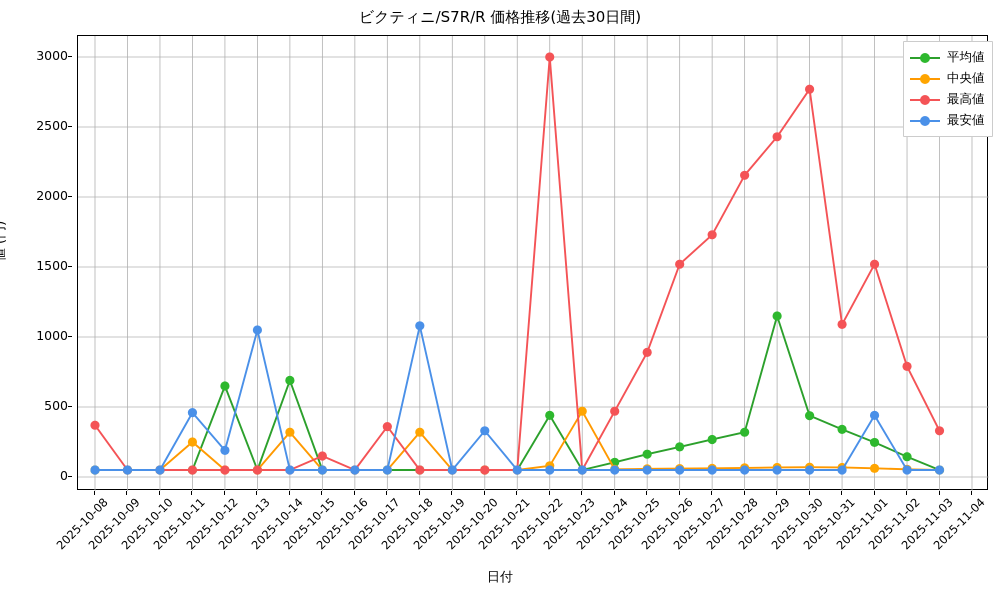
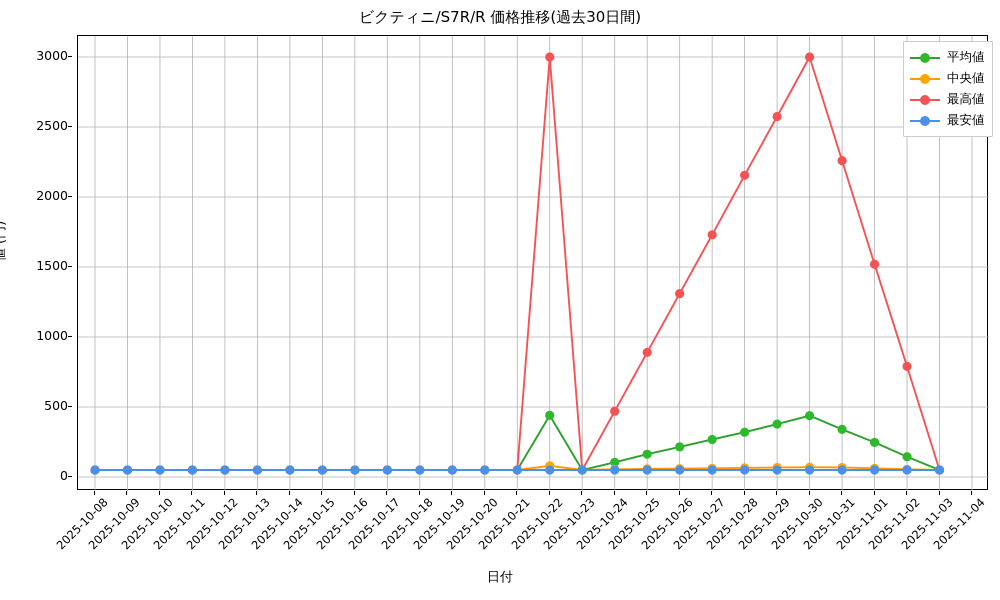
最高値/2025-10-08: 370 -> 50
中央値/2025-10-11: 250 -> 50
最安値/2025-10-11: 460 -> 50
平均値/2025-10-12: 650 -> 50
最安値/2025-10-12: 190 -> 50
最安値/2025-10-13: 1050 -> 50
平均値/2025-10-14: 690 -> 50
中央値/2025-10-14: 320 -> 50
最高値/2025-10-15: 150 -> 50
最高値/2025-10-17: 360 -> 50
中央値/2025-10-18: 320 -> 50
最安値/2025-10-18: 1080 -> 50
最安値/2025-10-20: 330 -> 50
中央値/2025-10-23: 470 -> 50
最高値/2025-10-26: 1520 -> 1310
平均値/2025-10-29: 1150 -> 380
最高値/2025-10-29: 2430 -> 2580
最高値/2025-10-30: 2770 -> 3000
最高値/2025-10-31: 1090 -> 2260
最安値/2025-11-01: 440 -> 50
最高値/2025-11-03: 330 -> 50
